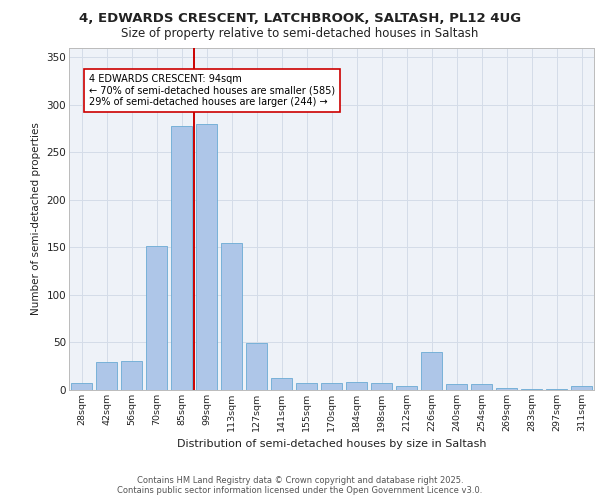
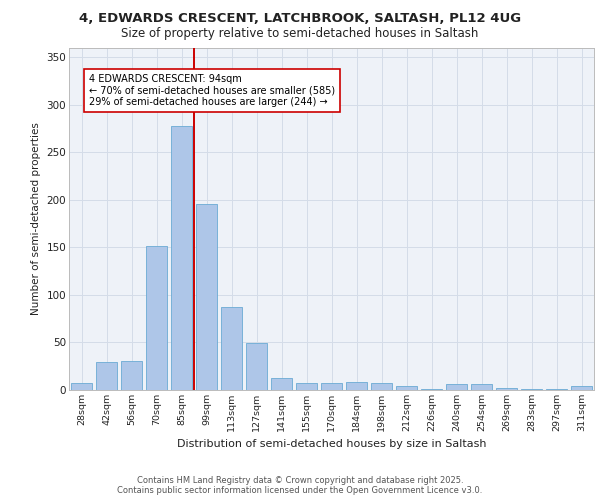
99sqm: 280 -> 195
113sqm: 154 -> 87
226sqm: 40 -> 1
